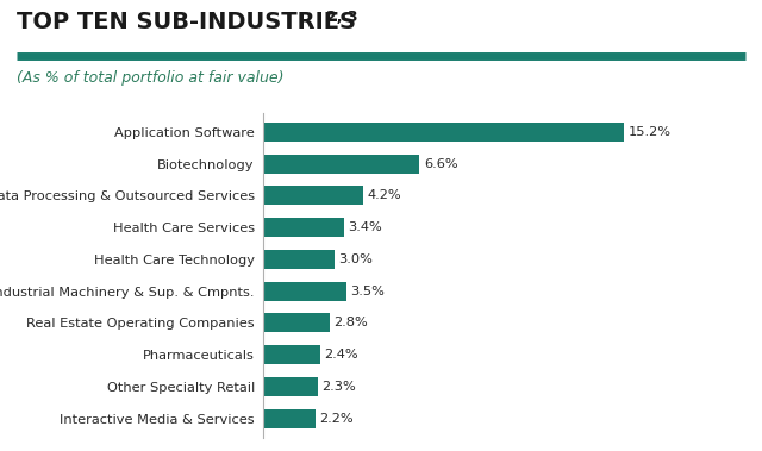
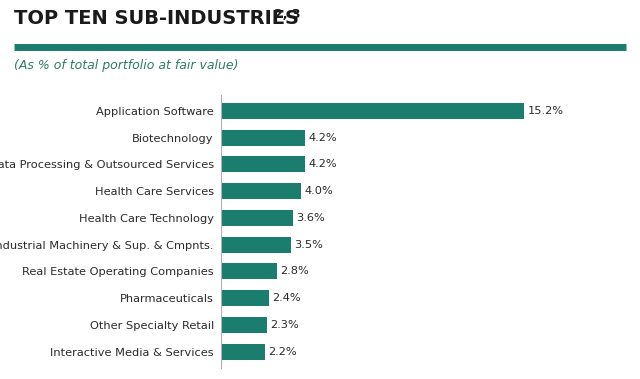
Biotechnology: 6.6% -> 4.2%
Health Care Services: 3.4% -> 4.0%
Health Care Technology: 3.0% -> 3.6%
